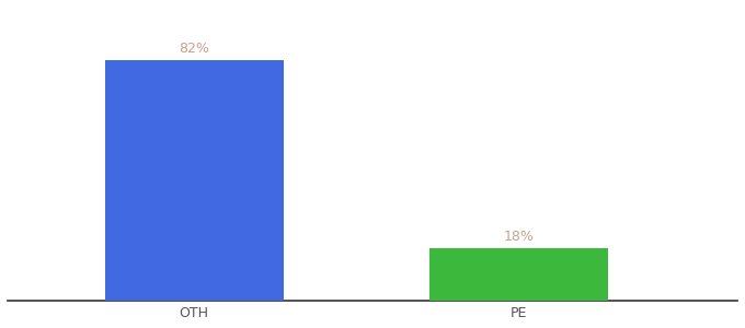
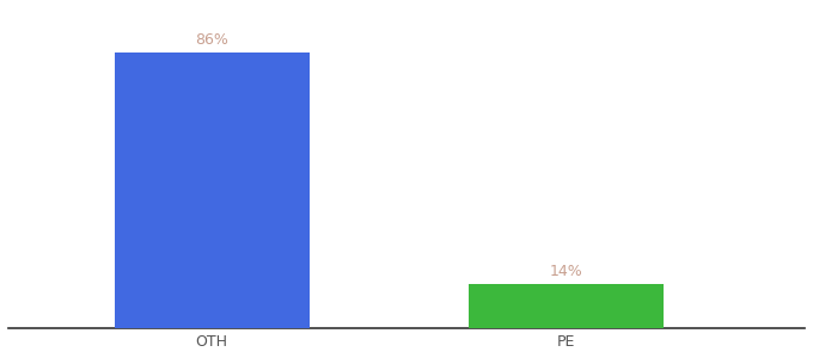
OTH: 82% -> 86%
PE: 18% -> 14%
